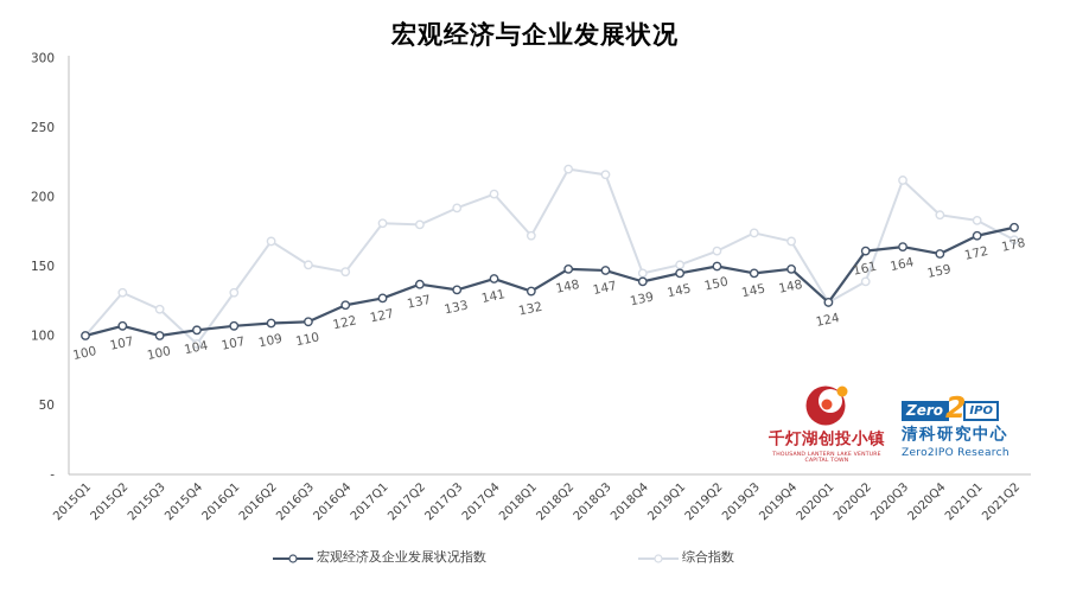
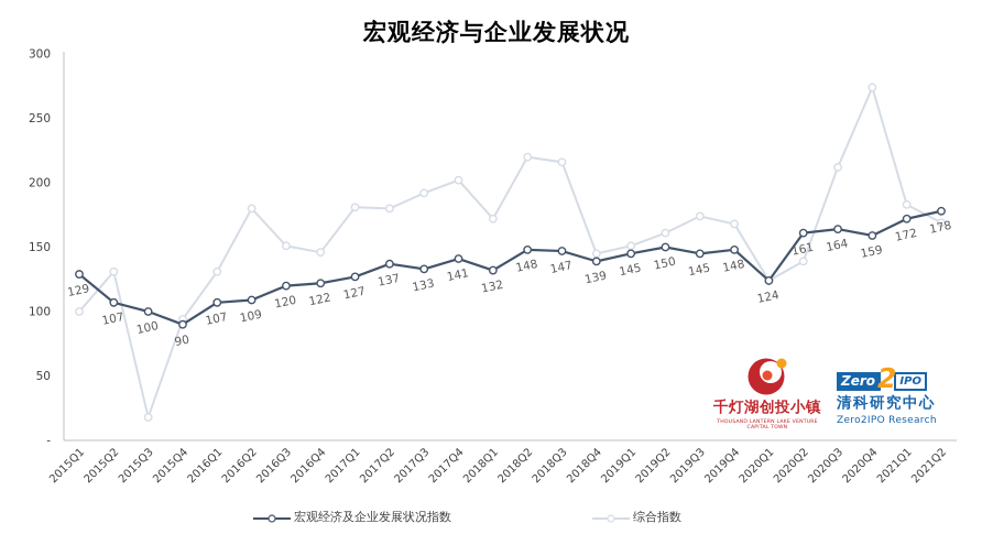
宏观经济及企业发展状况指数/2015Q1: 100 -> 129
综合指数/2015Q3: 119 -> 18
宏观经济及企业发展状况指数/2015Q4: 104 -> 90
综合指数/2016Q2: 168 -> 180
宏观经济及企业发展状况指数/2016Q3: 110 -> 120
综合指数/2020Q4: 187 -> 274
